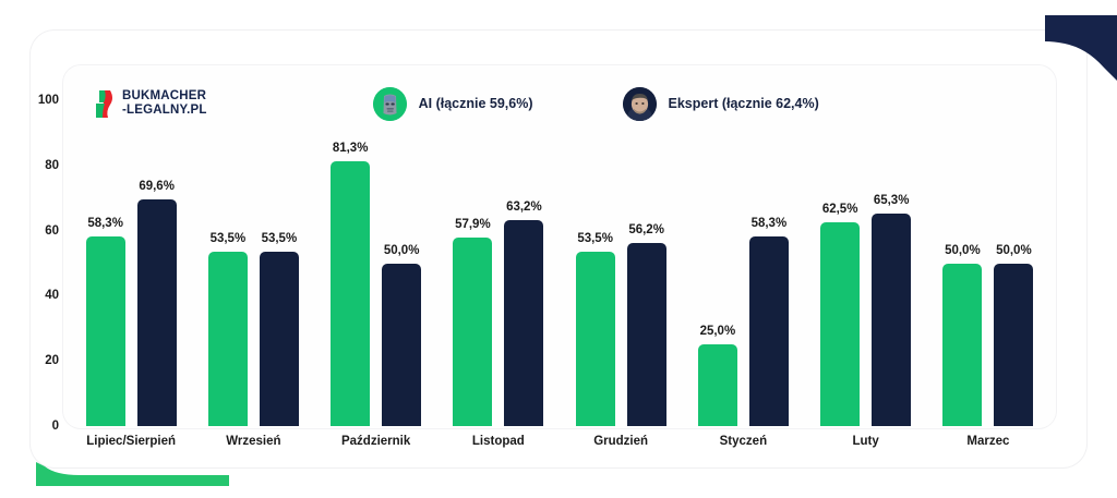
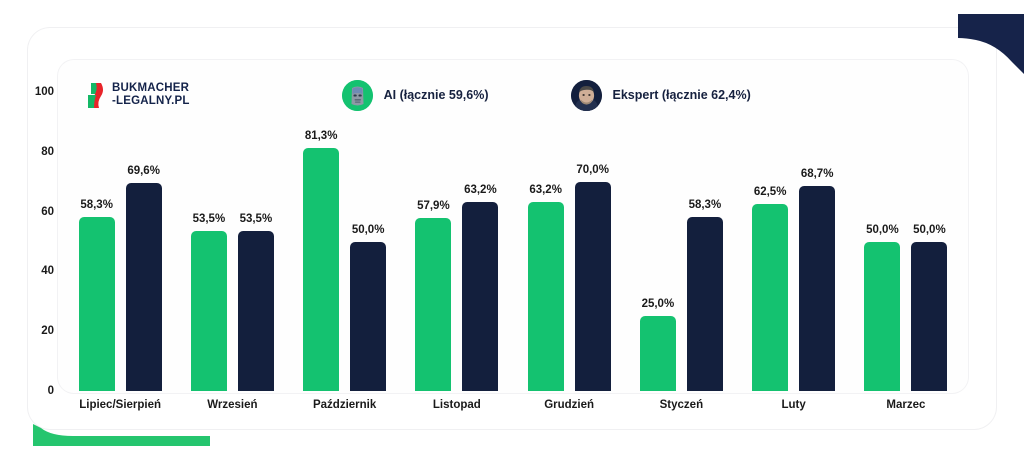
AI (łącznie 59,6%)/Grudzień: 53,5% -> 63,2%
Ekspert (łącznie 62,4%)/Grudzień: 56,2% -> 70,0%
Ekspert (łącznie 62,4%)/Luty: 65,3% -> 68,7%
